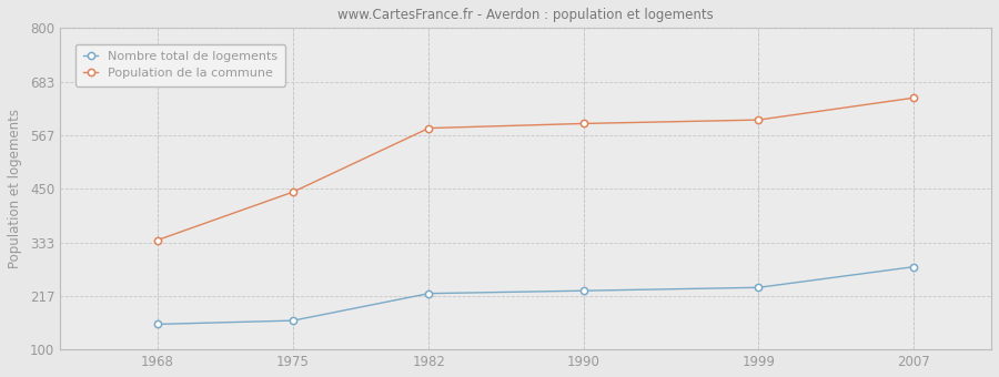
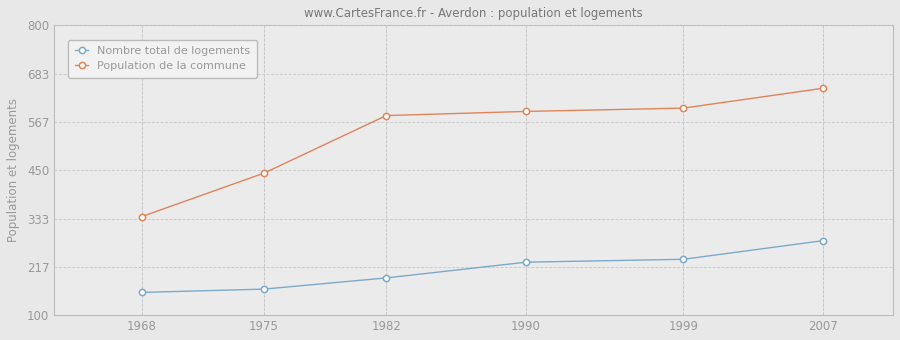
Nombre total de logements/1982: 222 -> 190
